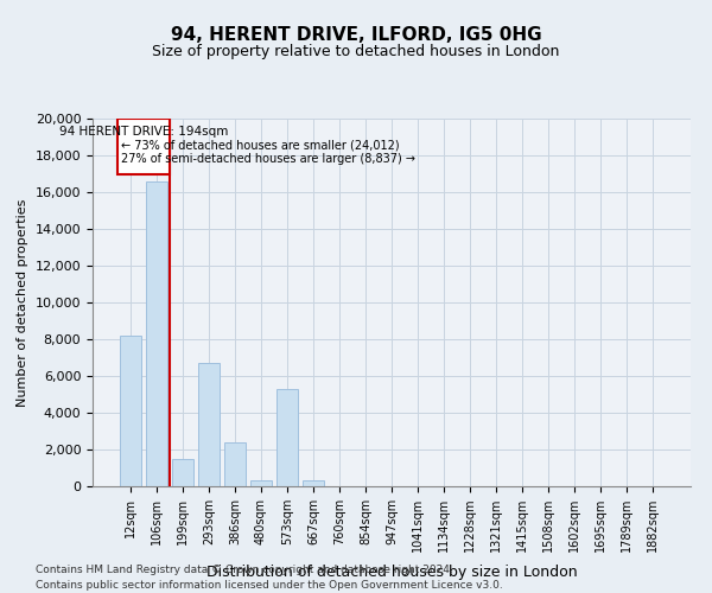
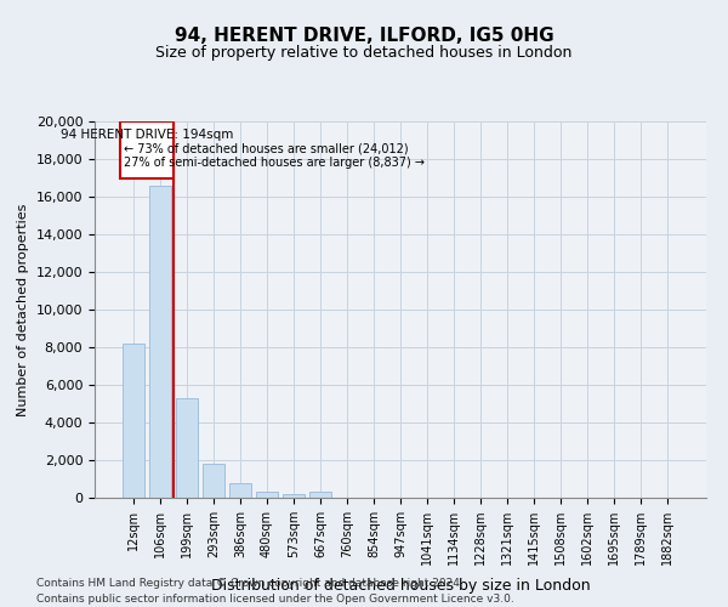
199sqm: 1,500 -> 5,300
293sqm: 6,700 -> 1,800
386sqm: 2,400 -> 800
573sqm: 5,300 -> 200
